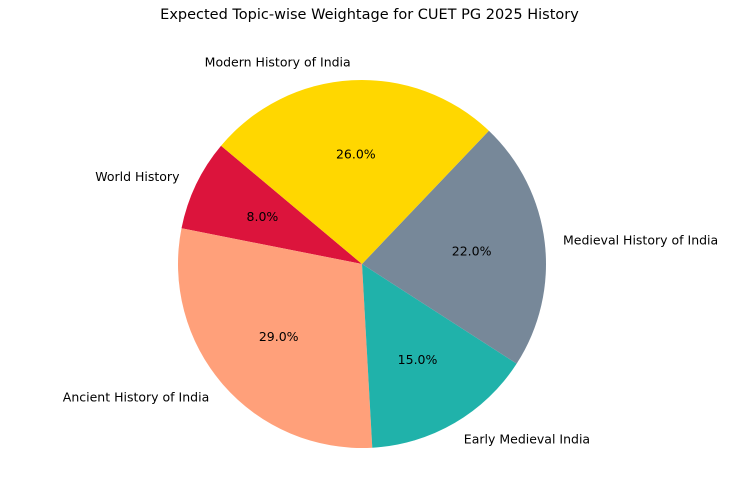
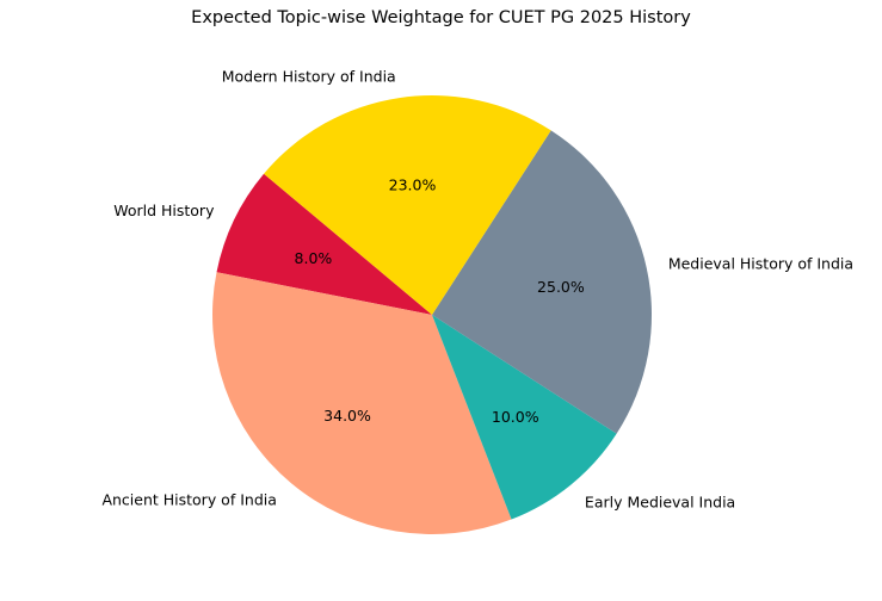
Ancient History of India: 29.0% -> 34.0%
Early Medieval India: 15.0% -> 10.0%
Medieval History of India: 22.0% -> 25.0%
Modern History of India: 26.0% -> 23.0%
